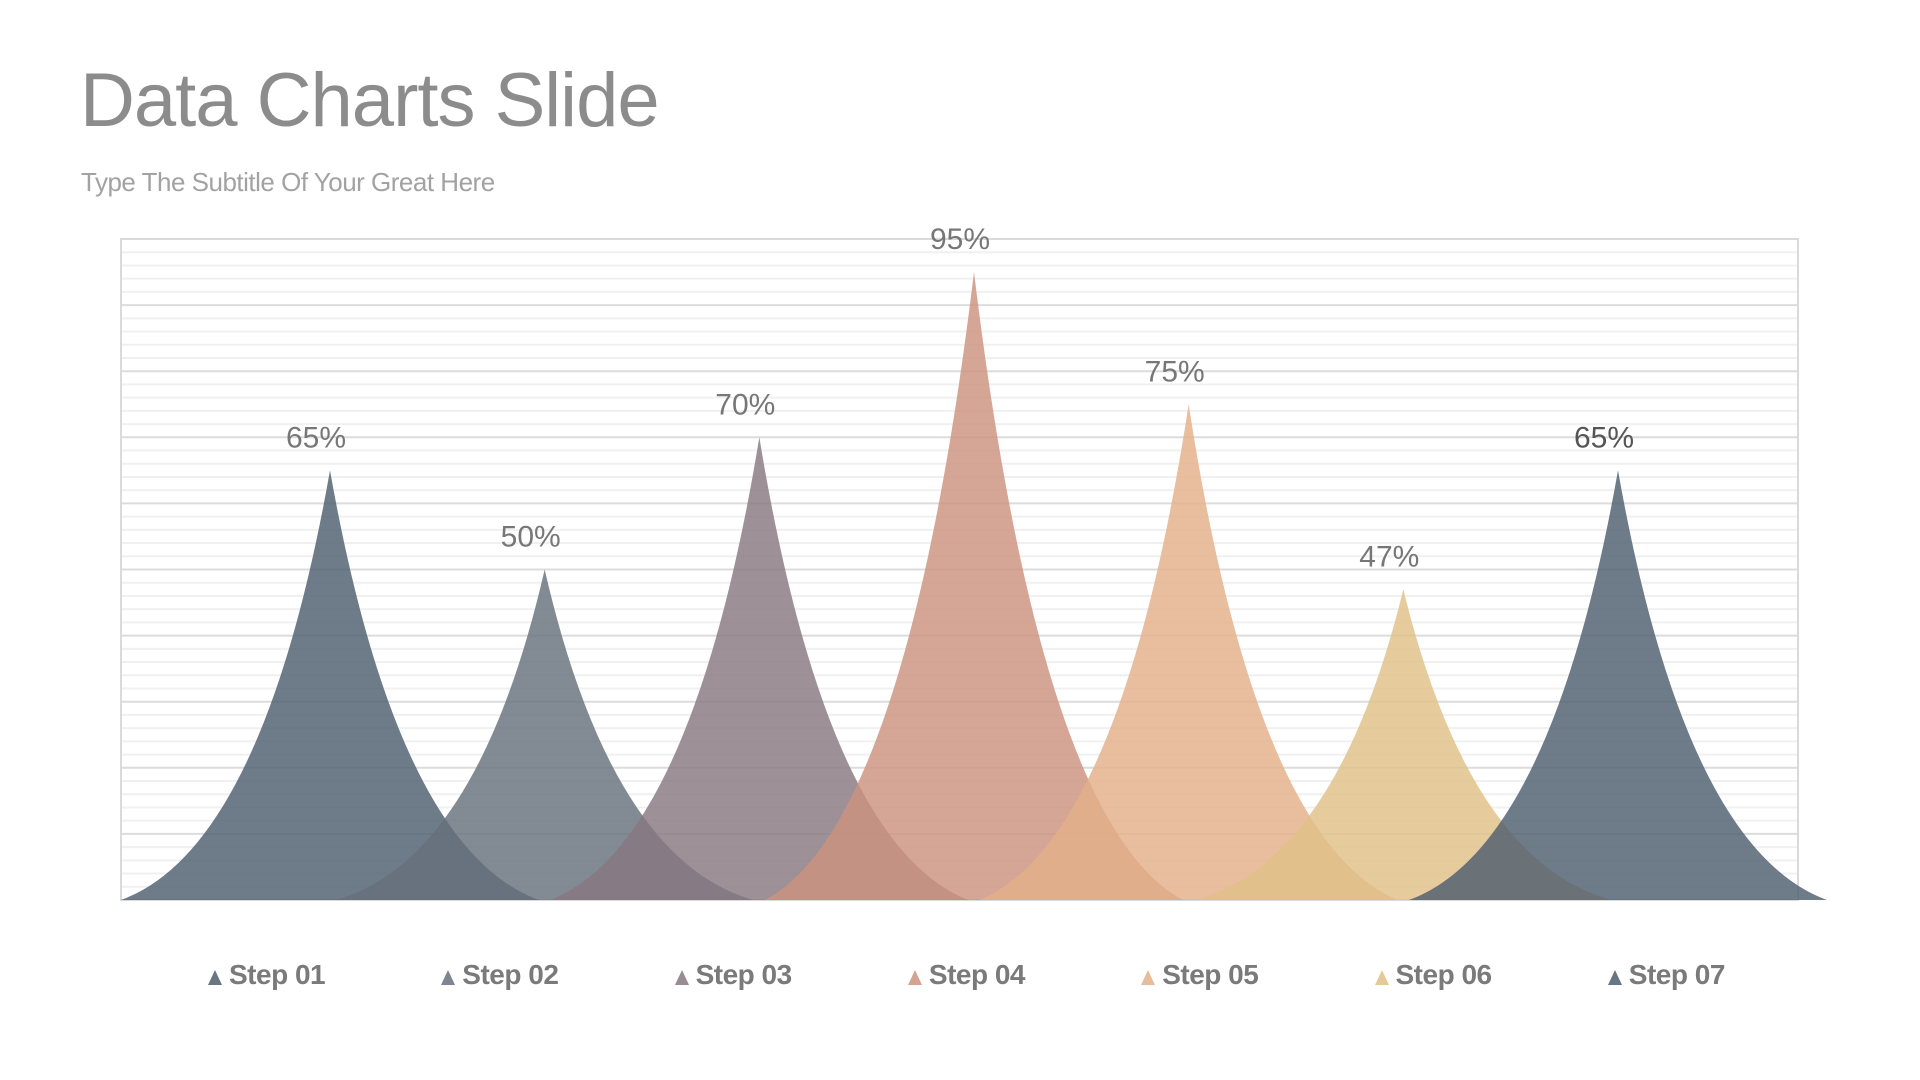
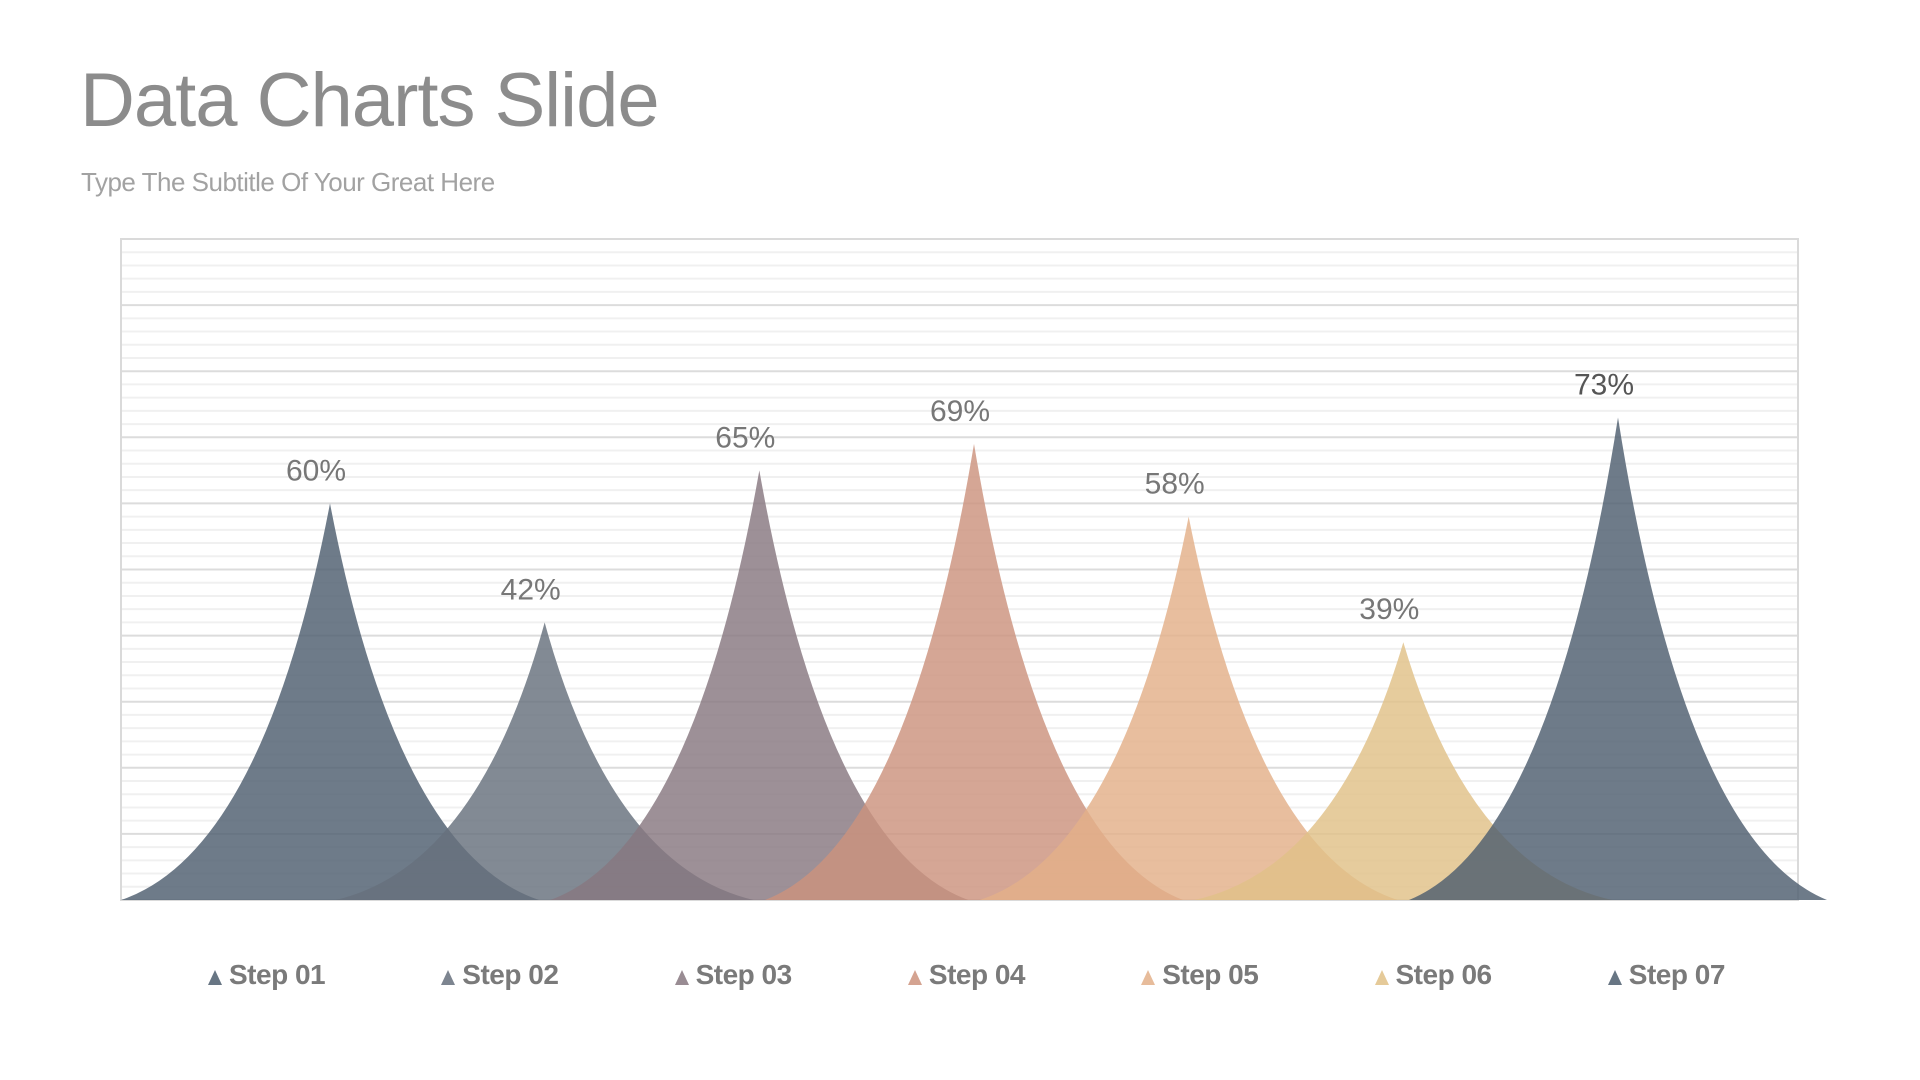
Step 01: 65% -> 60%
Step 02: 50% -> 42%
Step 03: 70% -> 65%
Step 04: 95% -> 69%
Step 05: 75% -> 58%
Step 06: 47% -> 39%
Step 07: 65% -> 73%
